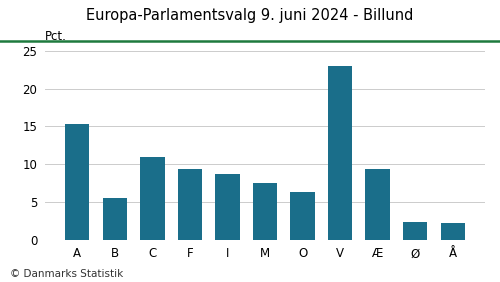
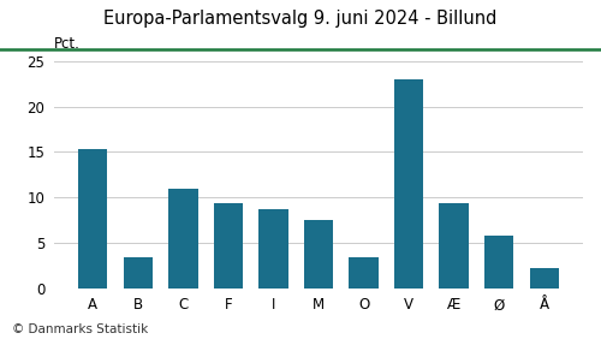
B: 5.5 -> 3.4
O: 6.3 -> 3.4
Ø: 2.3 -> 5.8
